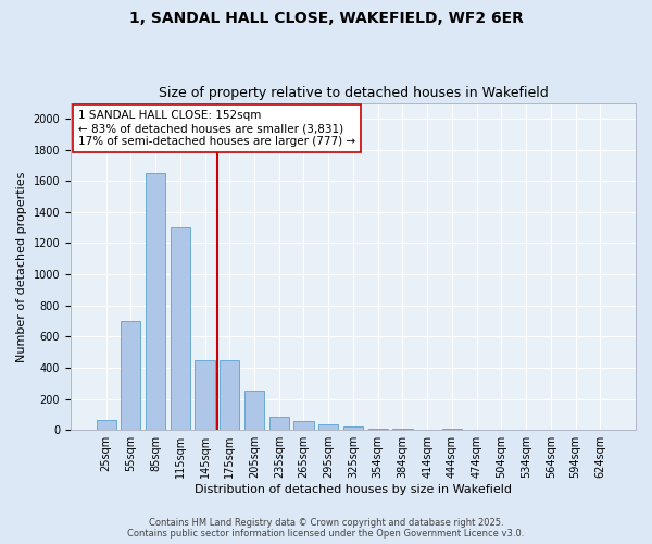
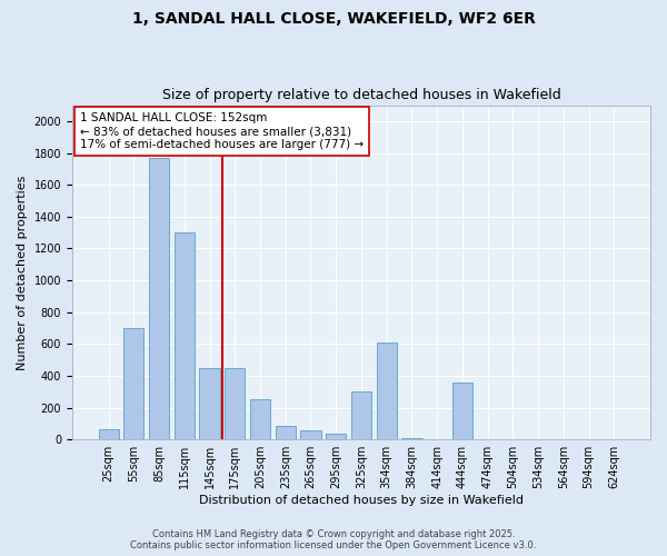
85sqm: 1650 -> 1770
325sqm: 20 -> 300
354sqm: 10 -> 610
444sqm: 10 -> 360
